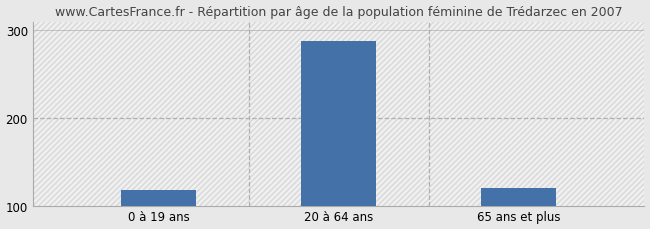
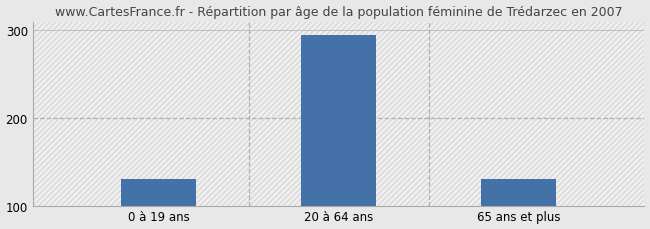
0 à 19 ans: 118 -> 130
20 à 64 ans: 288 -> 295
65 ans et plus: 120 -> 130
